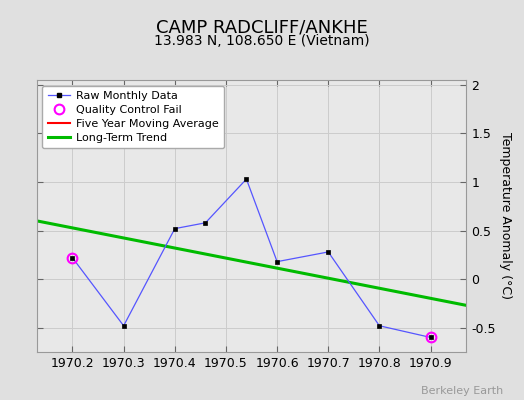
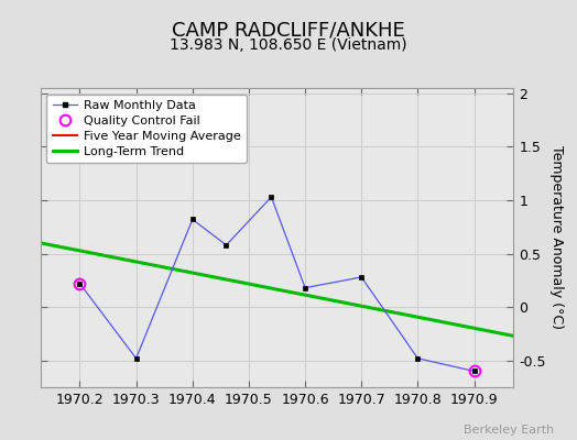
1970.4: 0.52 -> 0.82
